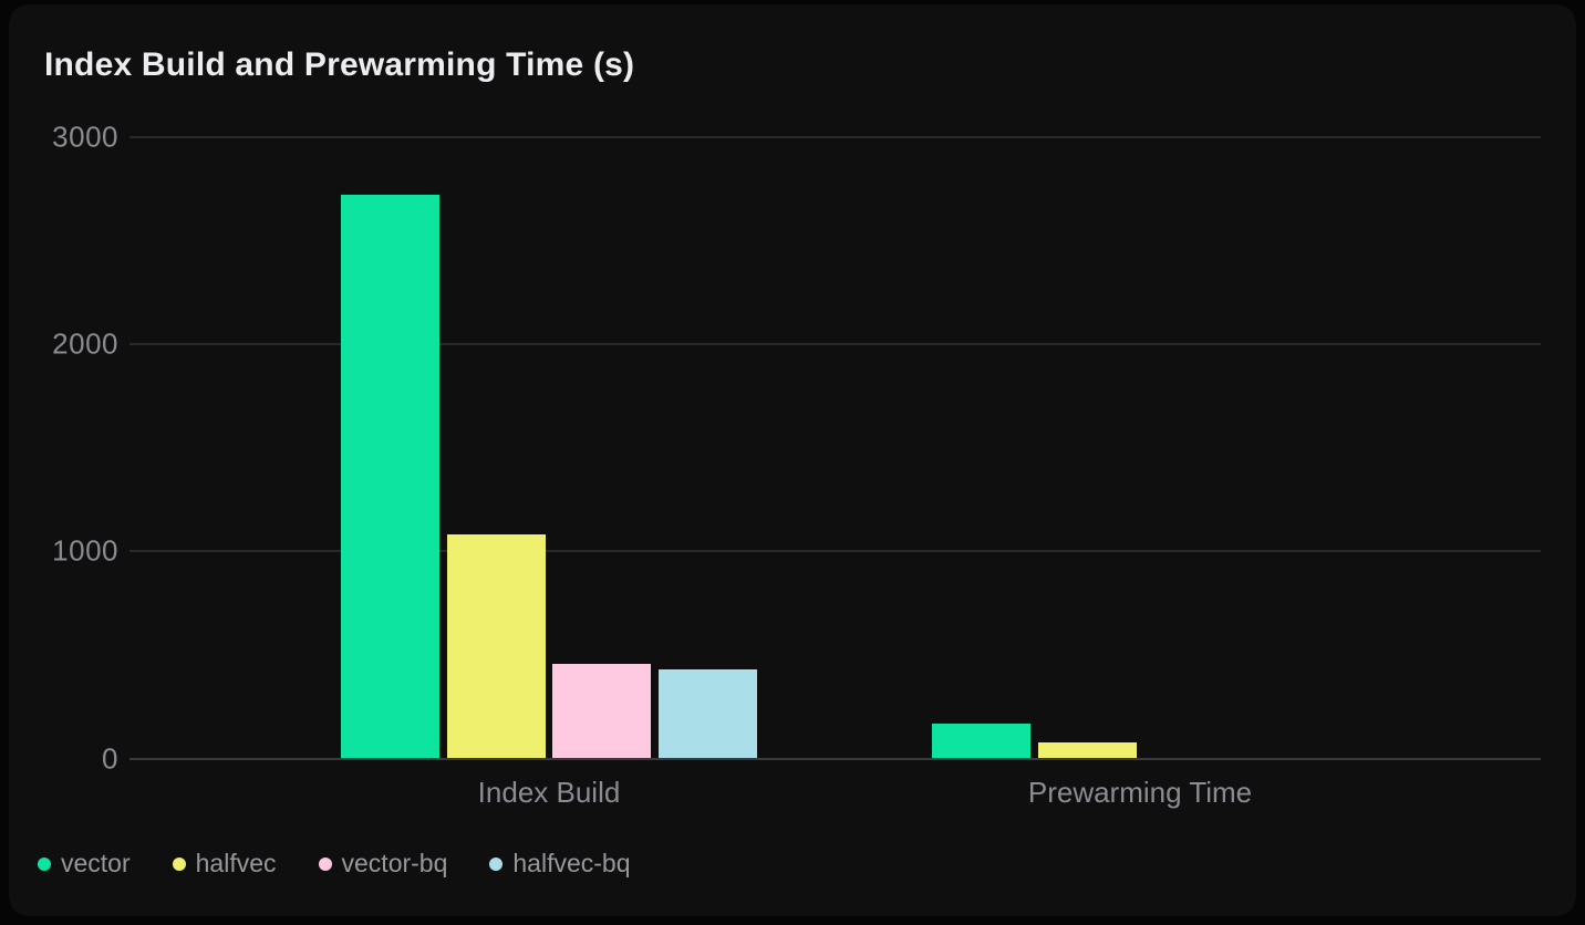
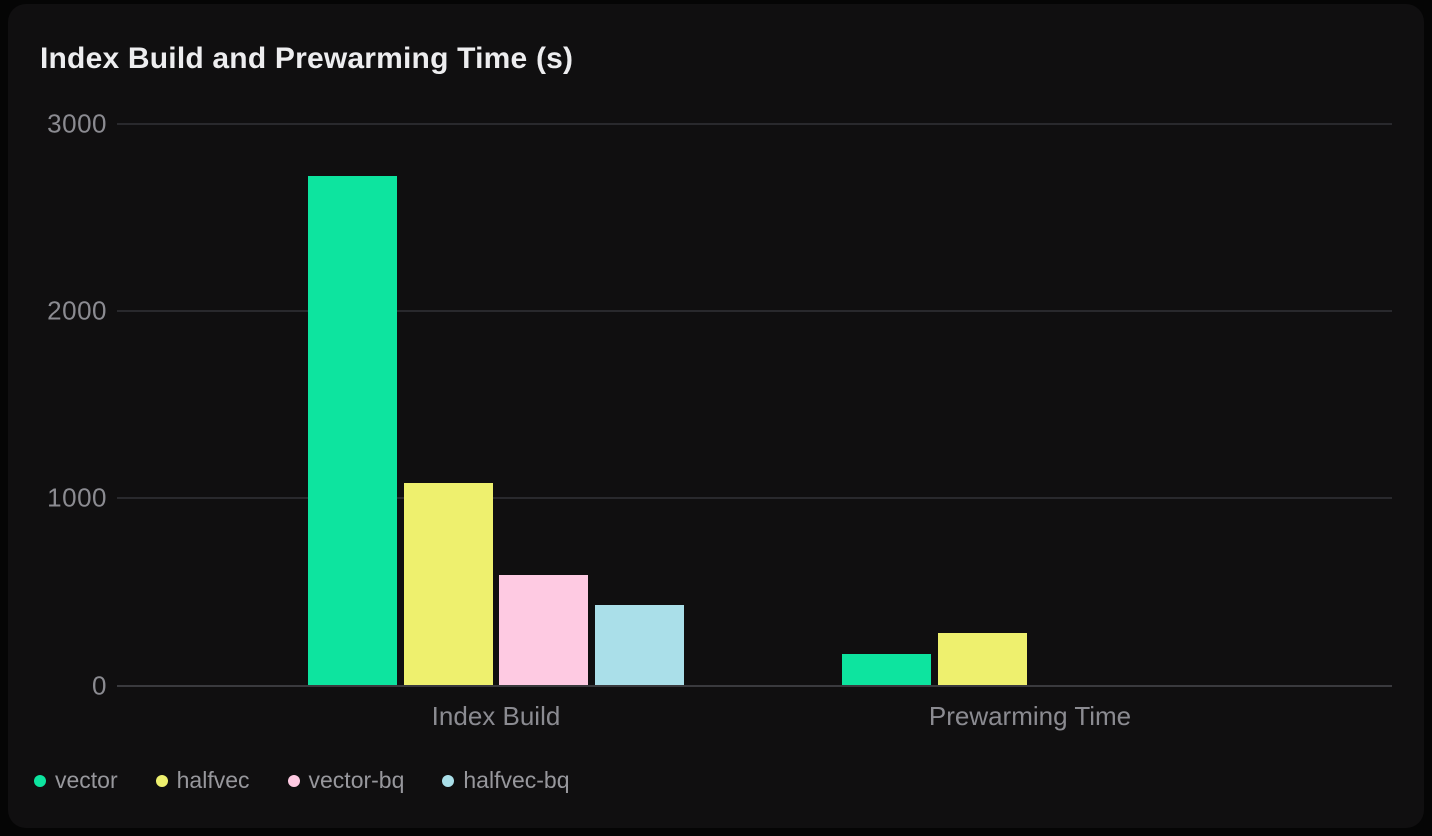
vector-bq/Index Build: 460 -> 590
halfvec/Prewarming Time: 80 -> 280
